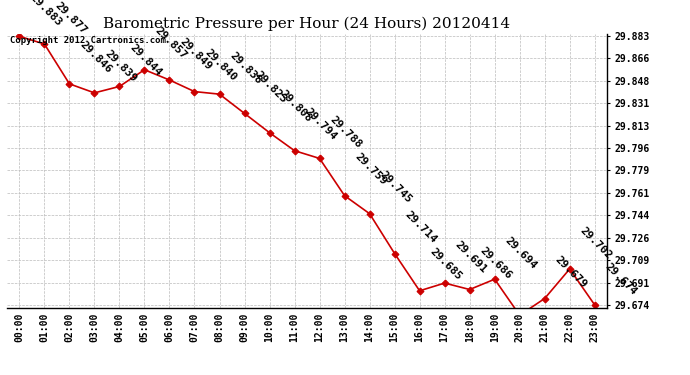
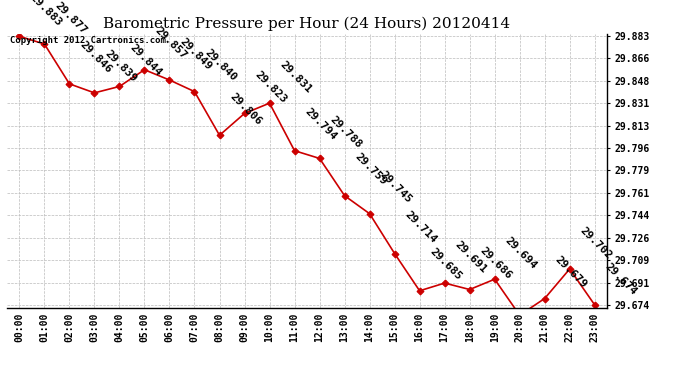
08:00: 29.838 -> 29.806
10:00: 29.808 -> 29.831
